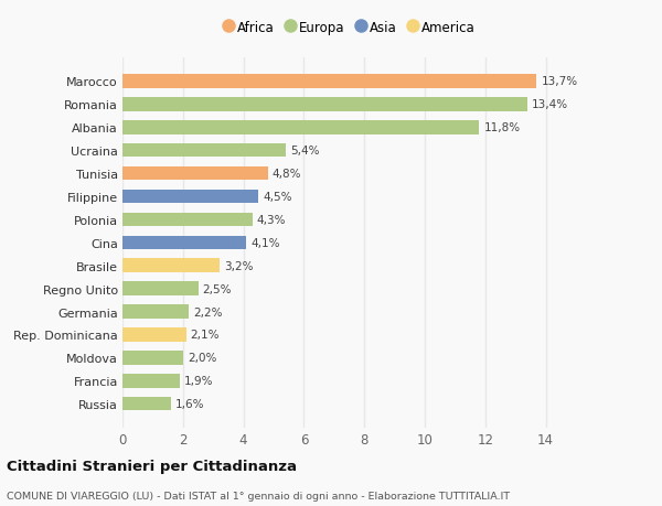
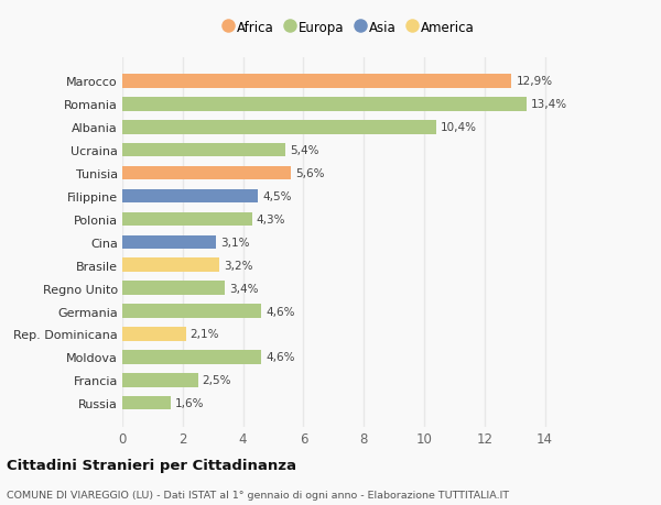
Marocco: 13,7% -> 12,9%
Albania: 11,8% -> 10,4%
Tunisia: 4,8% -> 5,6%
Cina: 4,1% -> 3,1%
Regno Unito: 2,5% -> 3,4%
Germania: 2,2% -> 4,6%
Moldova: 2,0% -> 4,6%
Francia: 1,9% -> 2,5%
